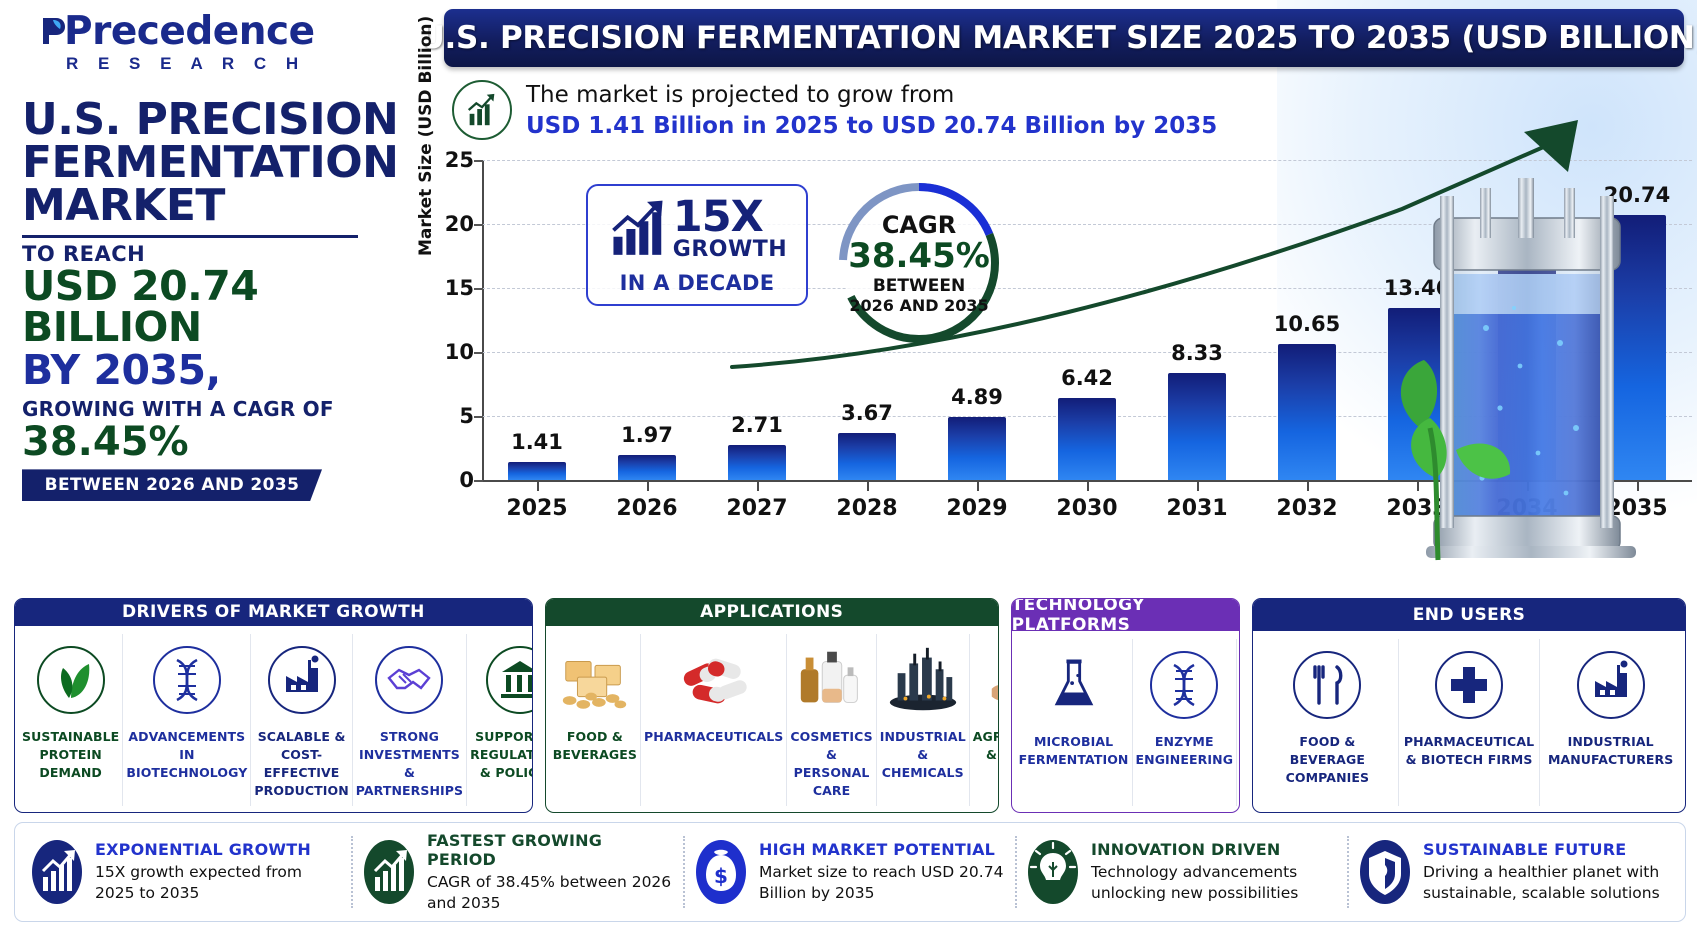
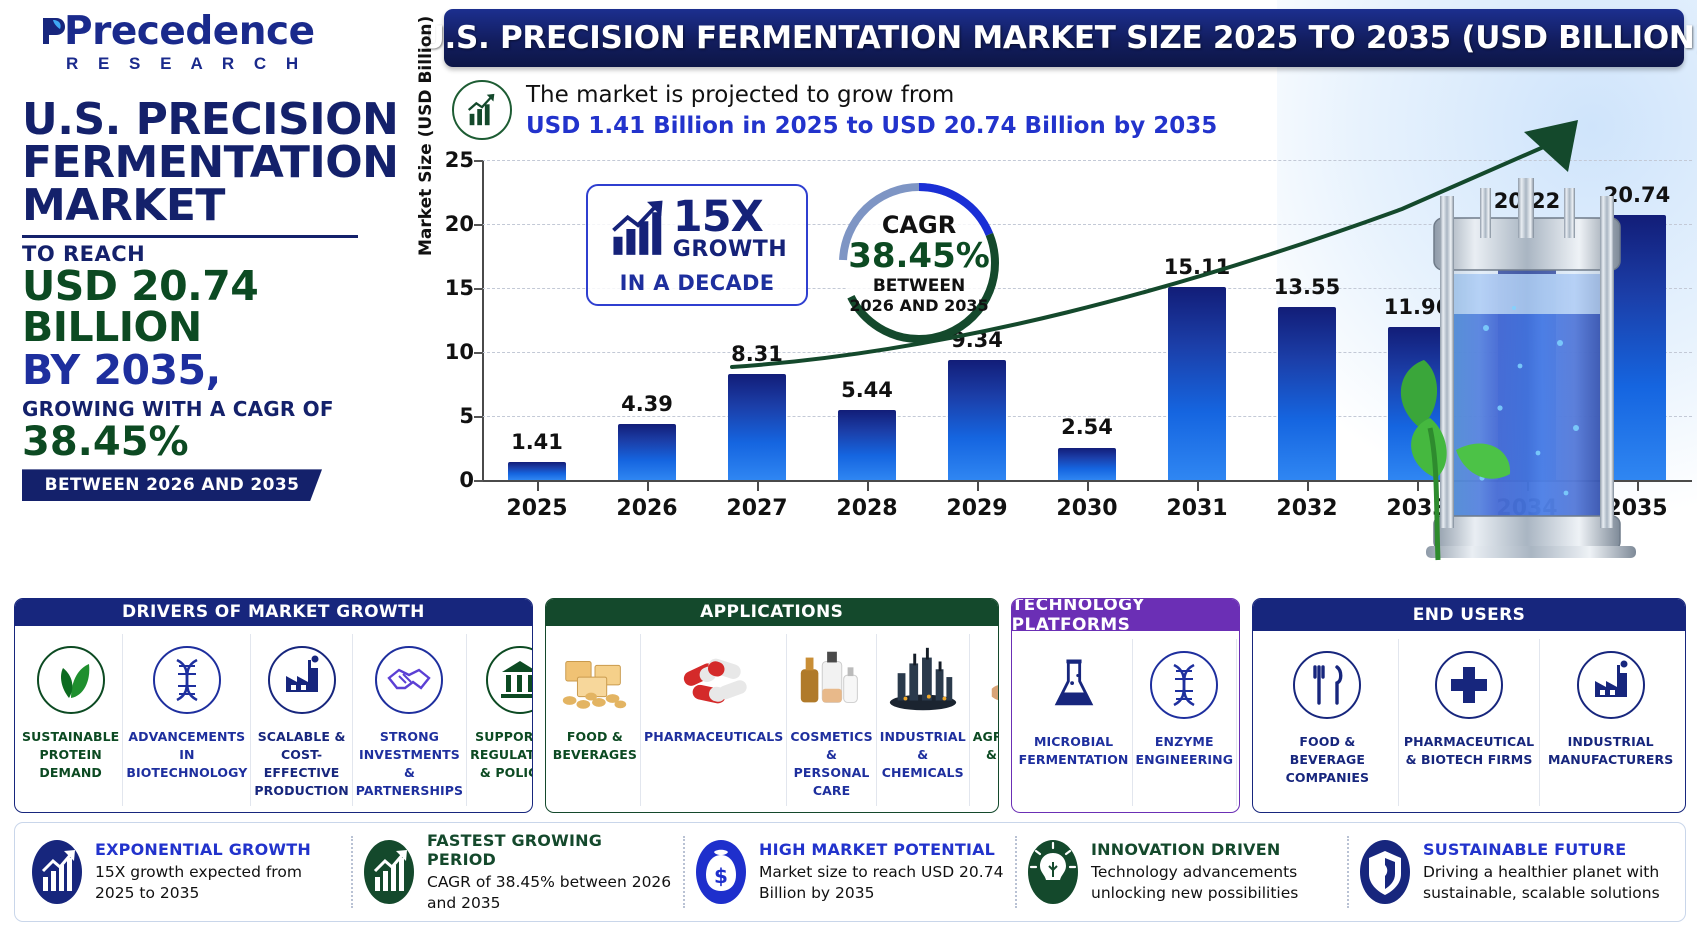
2026: 1.97 -> 4.39
2027: 2.71 -> 8.31
2028: 3.67 -> 5.44
2029: 4.89 -> 9.34
2030: 6.42 -> 2.54
2031: 8.33 -> 15.11
2032: 10.65 -> 13.55
2033: 13.46 -> 11.96
2034: 16.80 -> 20.22
